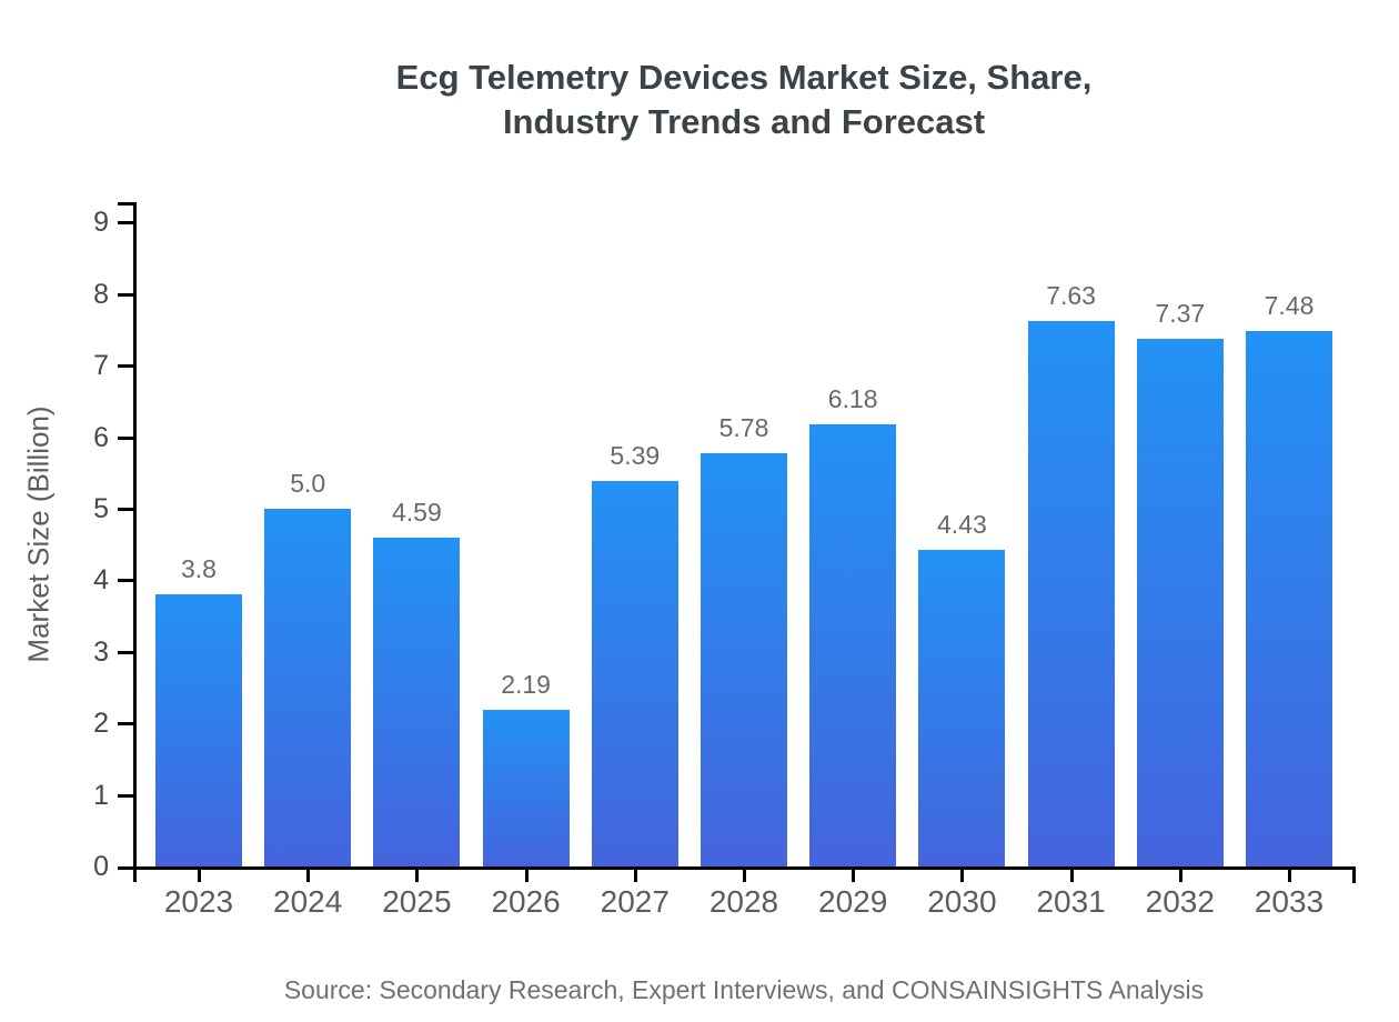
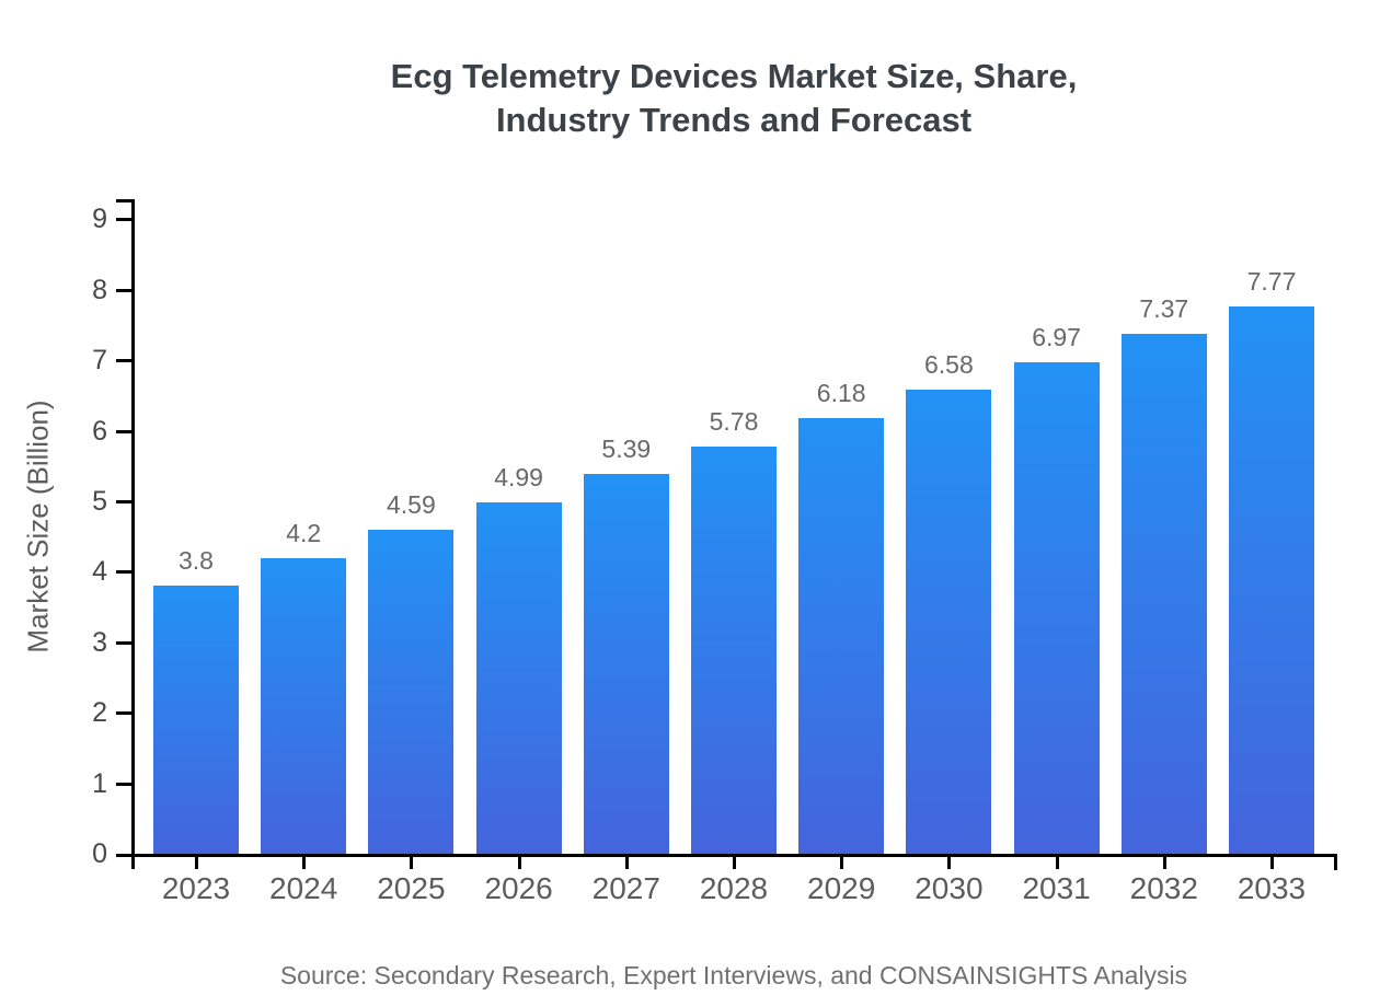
2024: 5.0 -> 4.2
2026: 2.19 -> 4.99
2030: 4.43 -> 6.58
2031: 7.63 -> 6.97
2033: 7.48 -> 7.77
